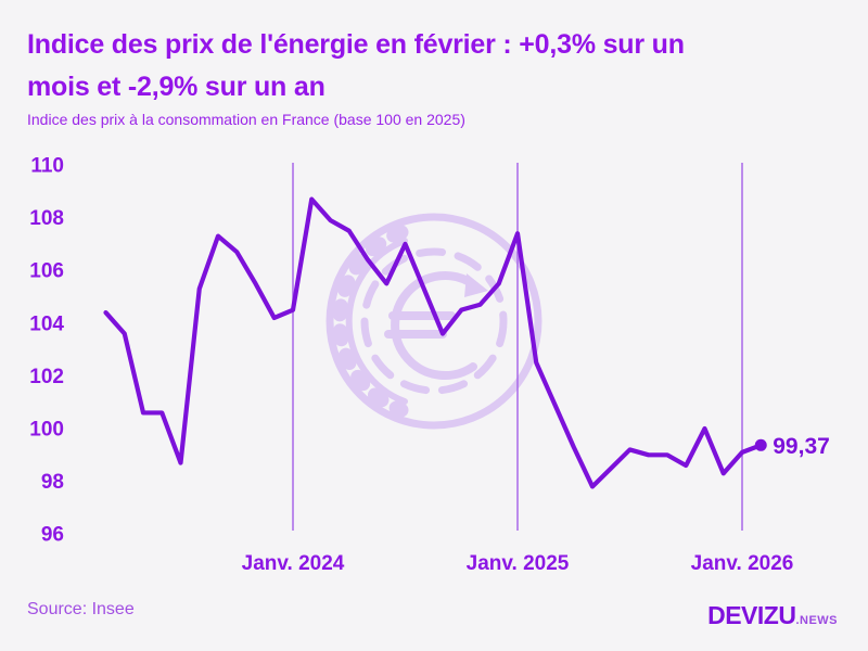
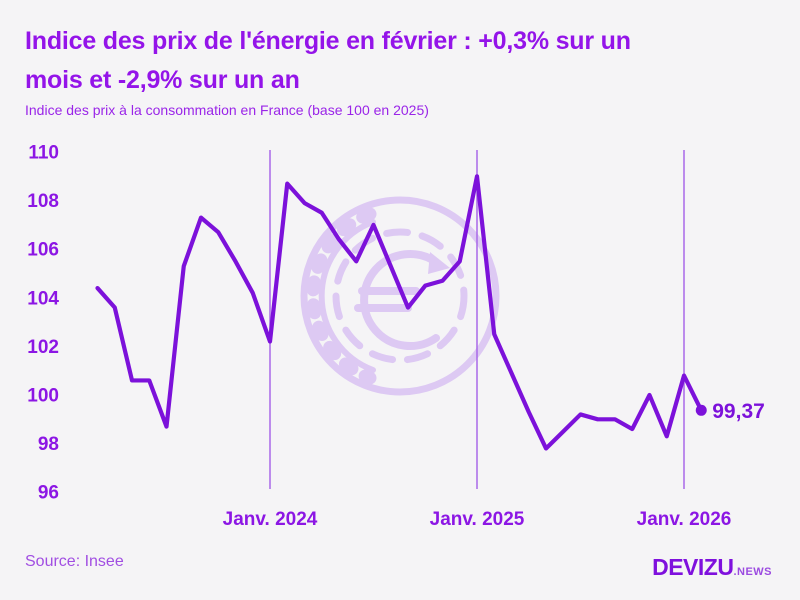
Janv. 2024: 104.5 -> 102.2
Janv. 2025: 107.4 -> 109.0
Janv. 2026: 99.1 -> 100.8
